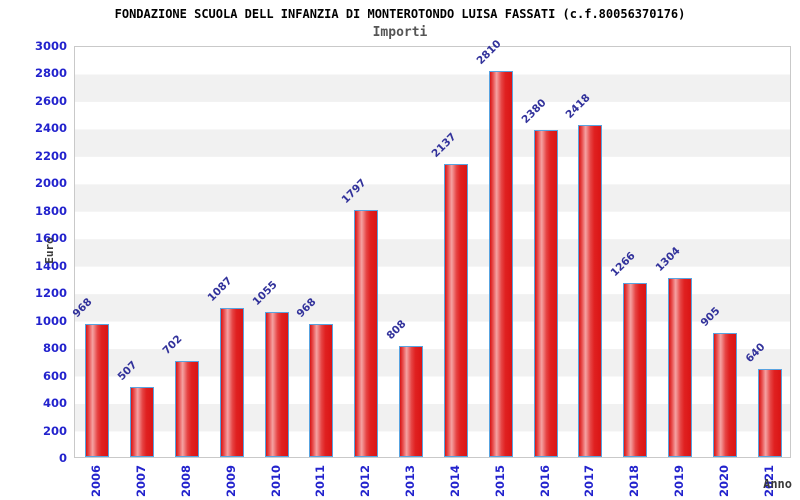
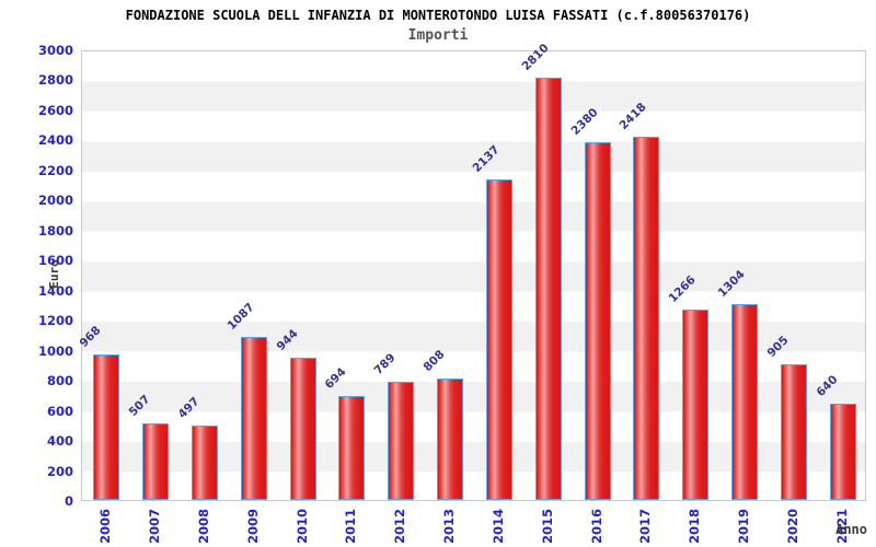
2008: 702 -> 497
2010: 1055 -> 944
2011: 968 -> 694
2012: 1797 -> 789
